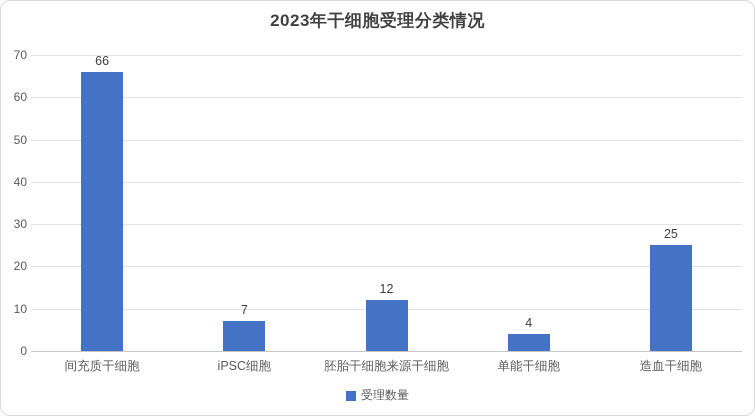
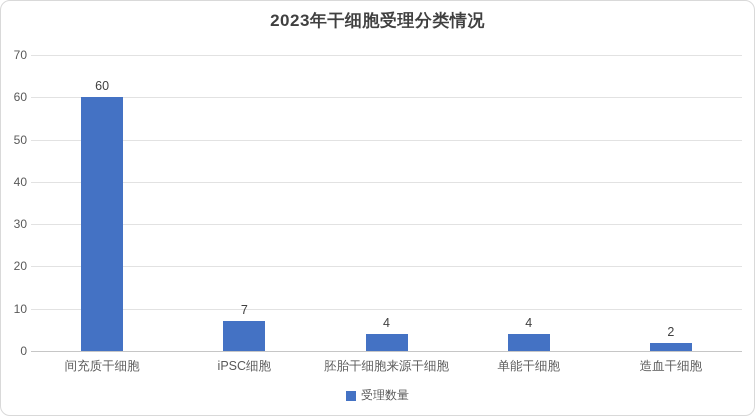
间充质干细胞: 66 -> 60
胚胎干细胞来源干细胞: 12 -> 4
造血干细胞: 25 -> 2
